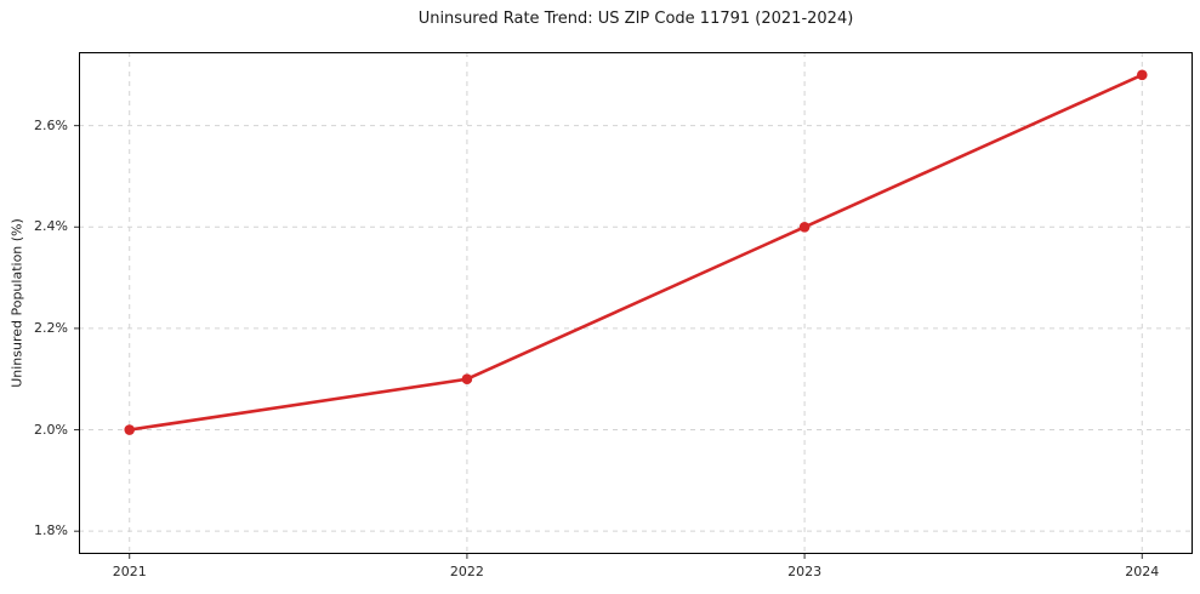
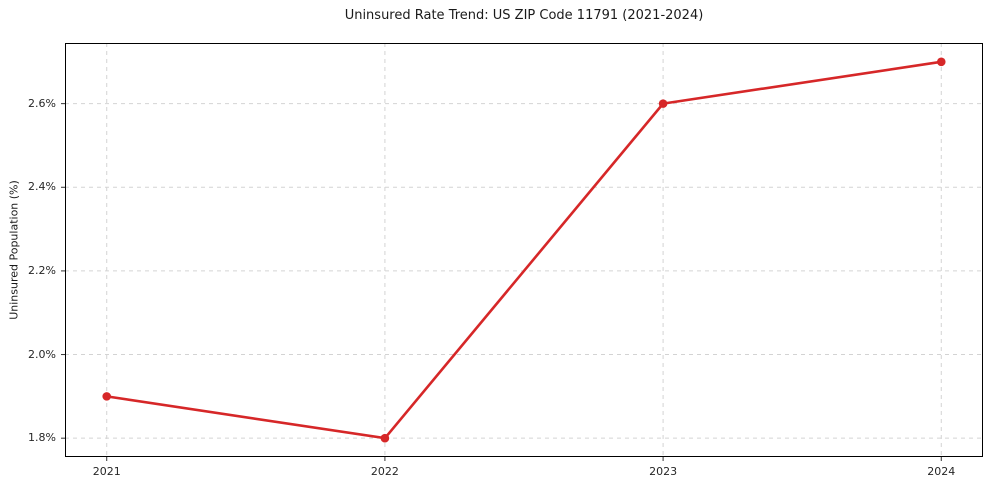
2021: 2.0% -> 1.9%
2022: 2.1% -> 1.8%
2023: 2.4% -> 2.6%
